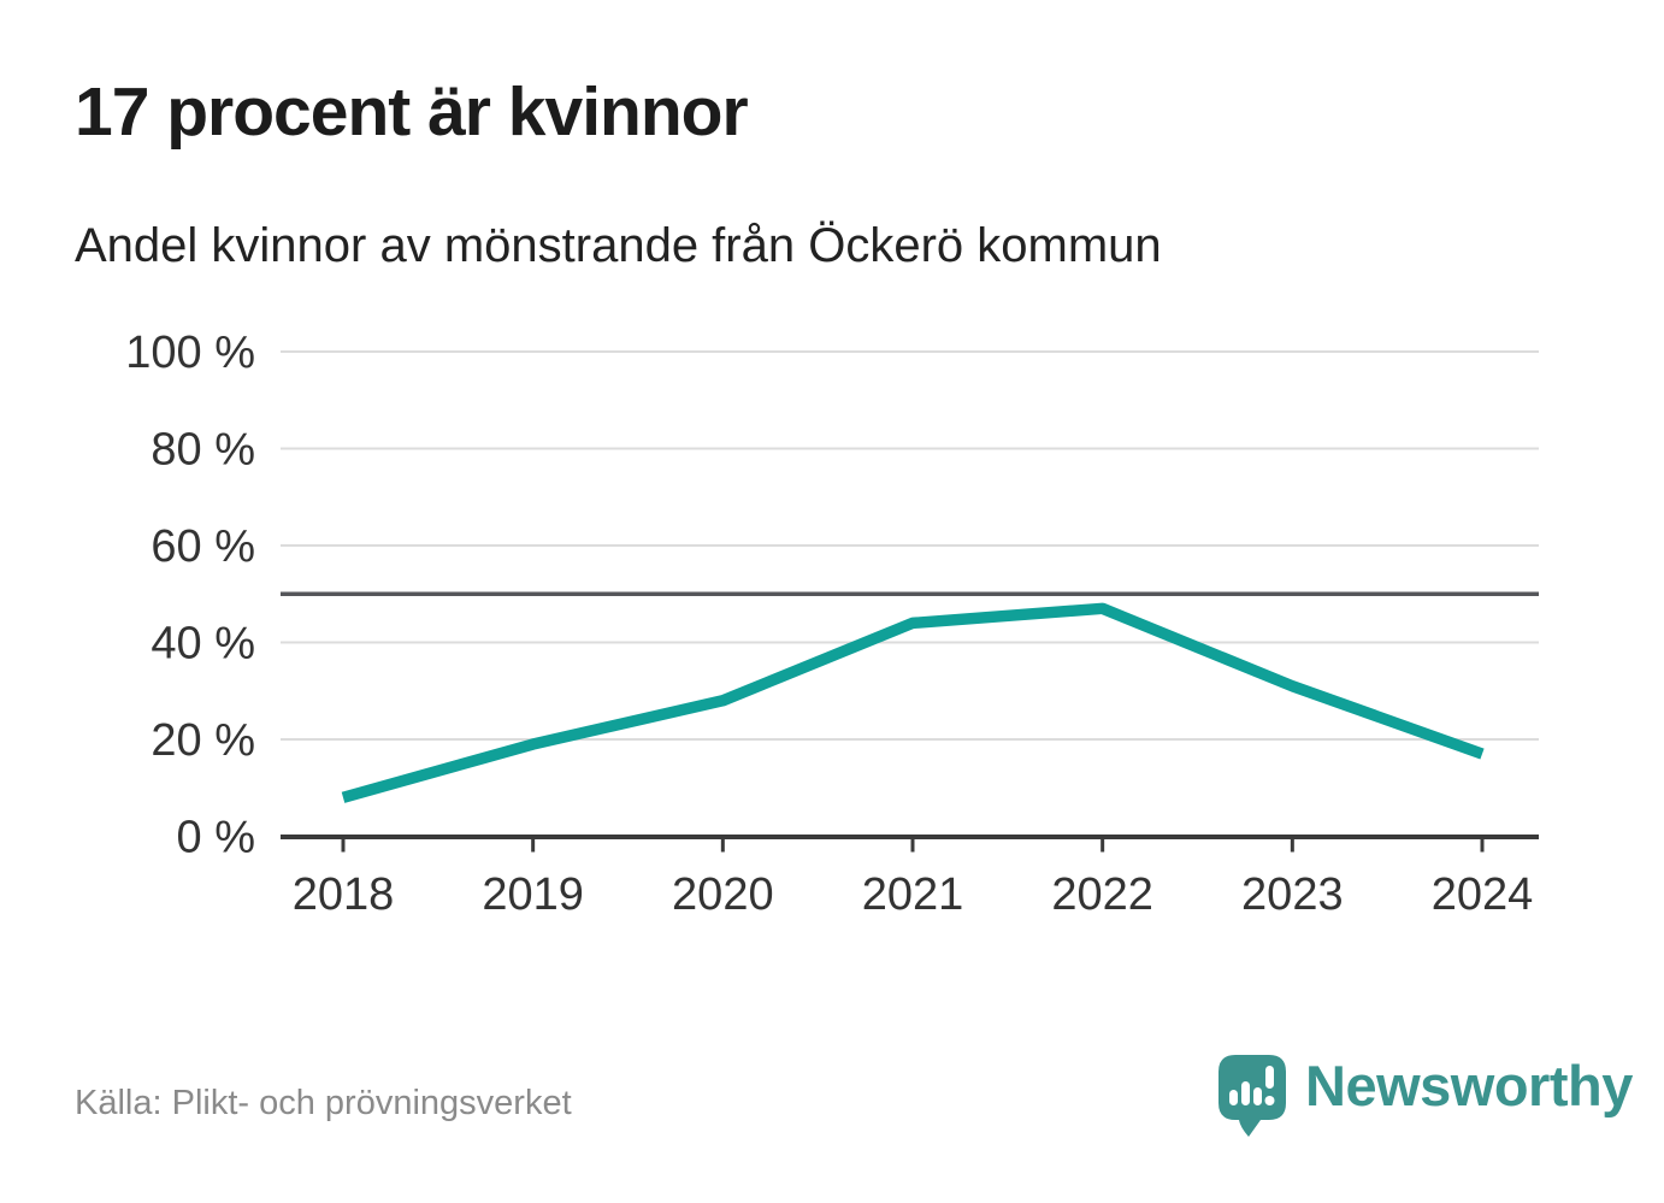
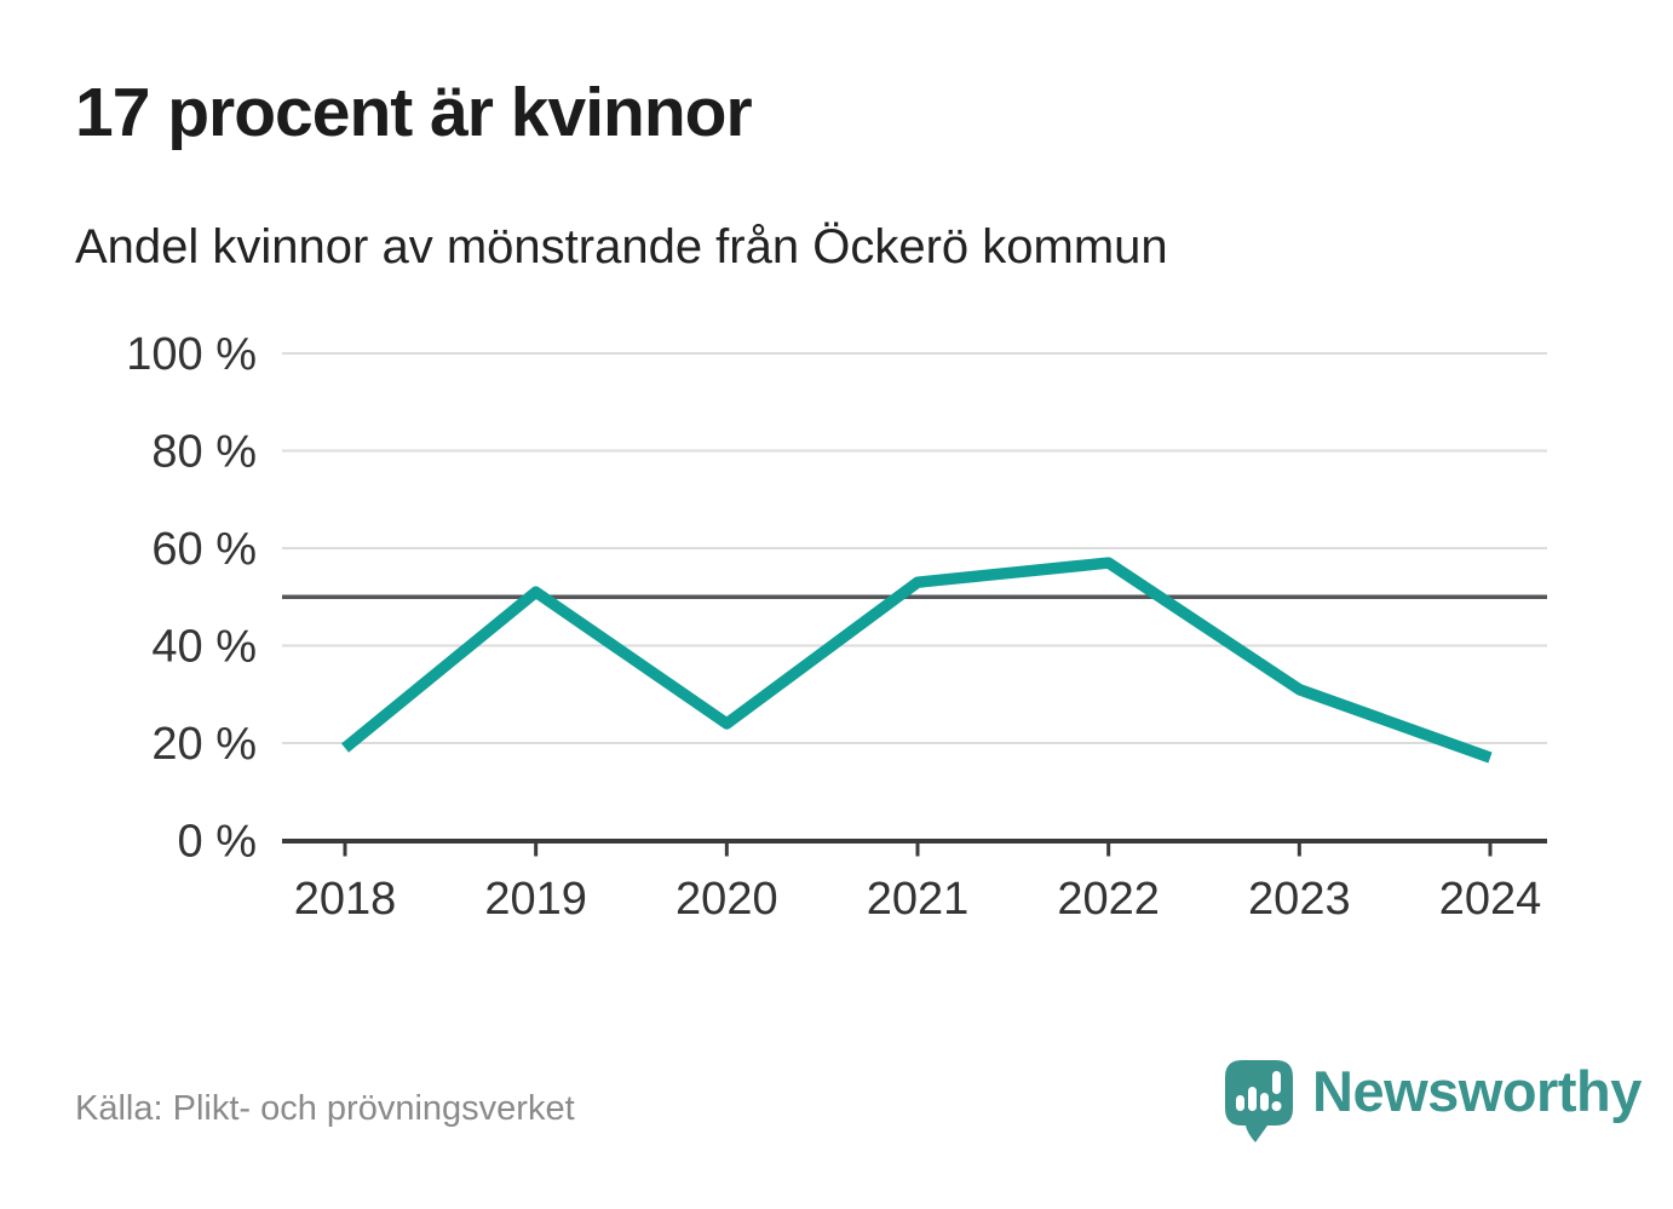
2018: 8% -> 19%
2019: 19% -> 51%
2020: 28% -> 24%
2021: 44% -> 53%
2022: 47% -> 57%
